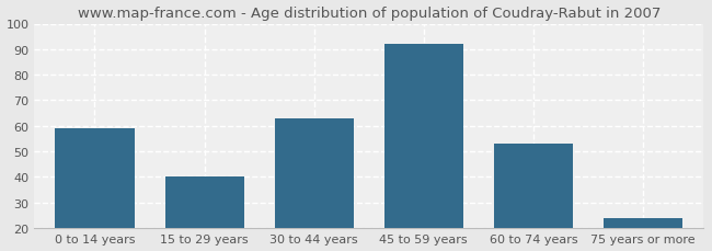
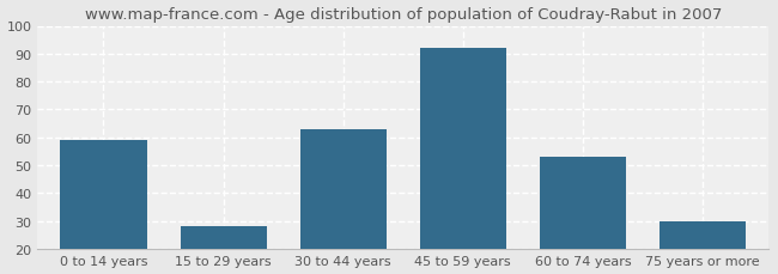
15 to 29 years: 40 -> 28
75 years or more: 24 -> 30
